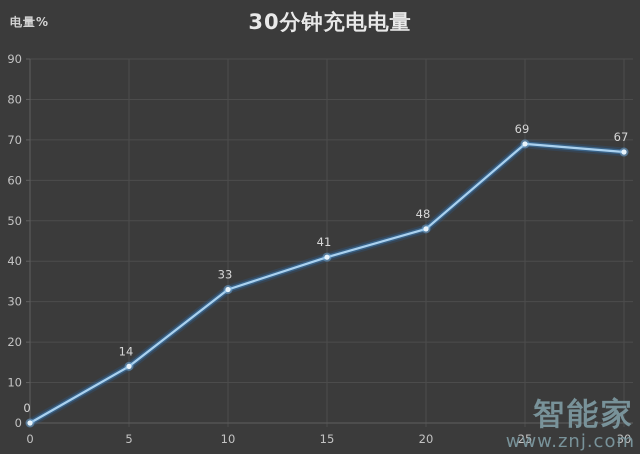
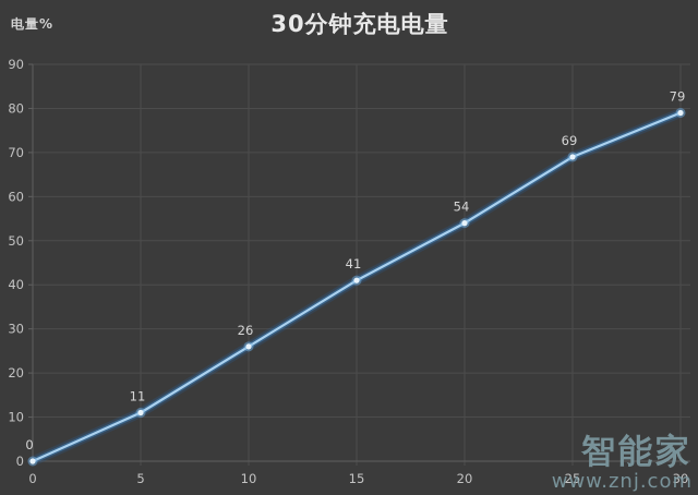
5: 14 -> 11
10: 33 -> 26
20: 48 -> 54
30: 67 -> 79
